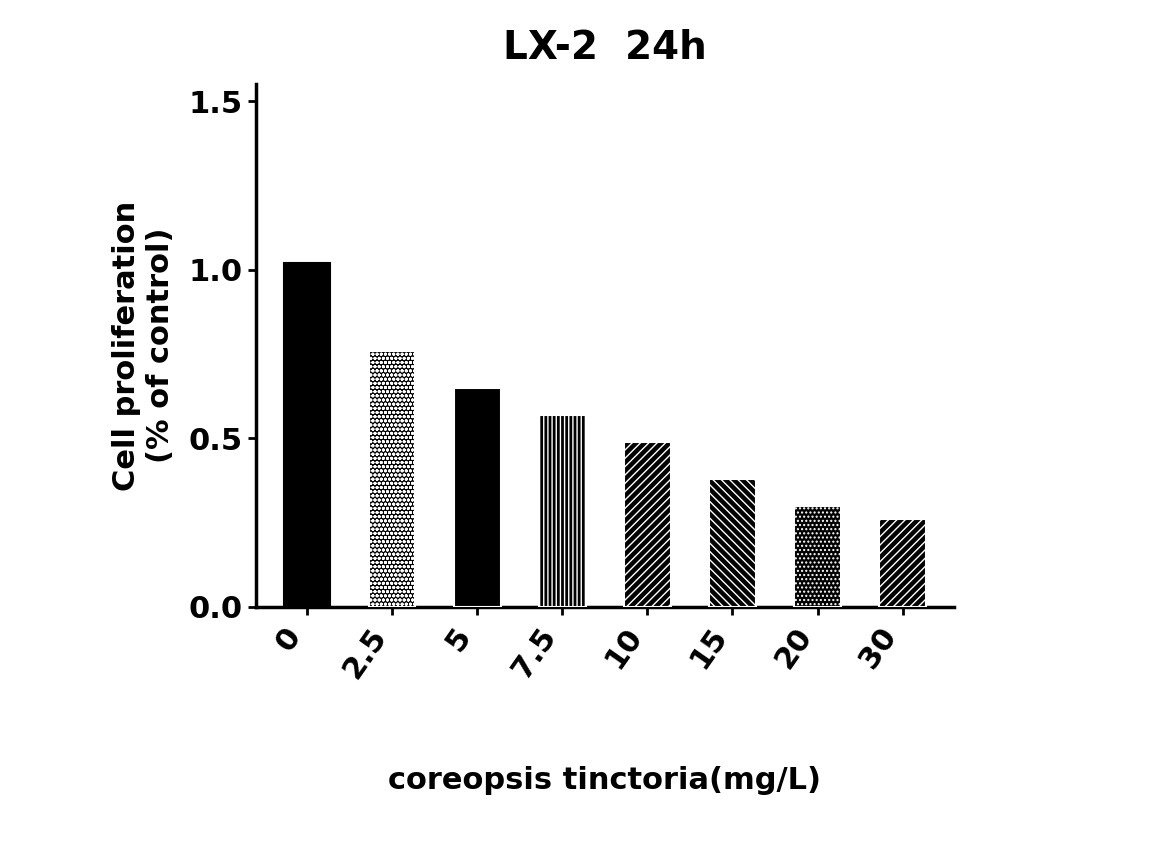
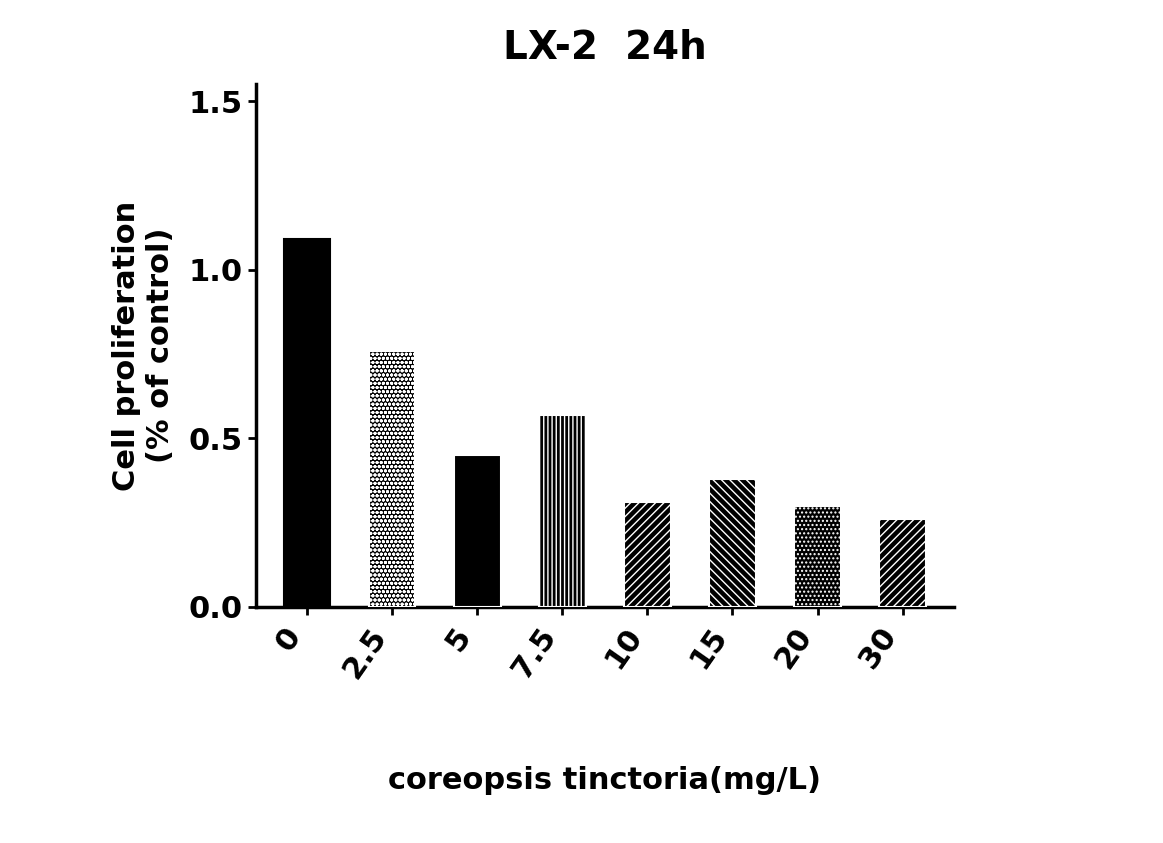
0: 1.02 -> 1.09
5: 0.65 -> 0.45
10: 0.49 -> 0.31
